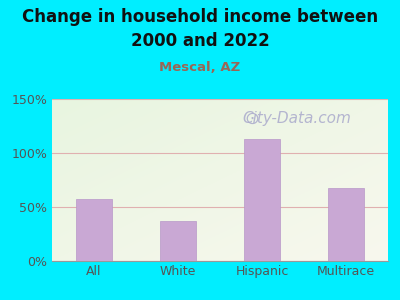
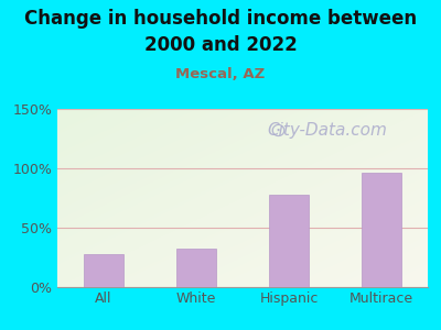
All: 57% -> 28%
White: 37% -> 32%
Hispanic: 113% -> 78%
Multirace: 68% -> 96%
